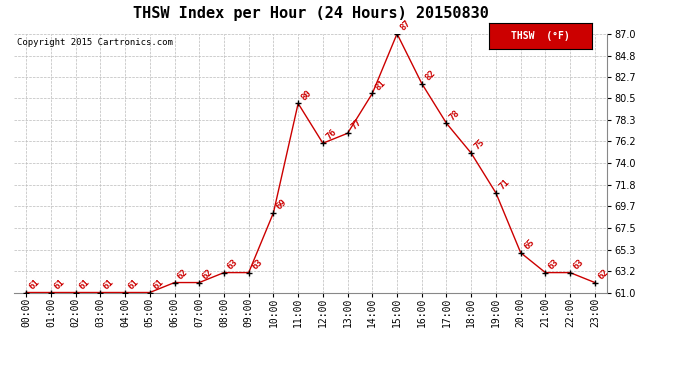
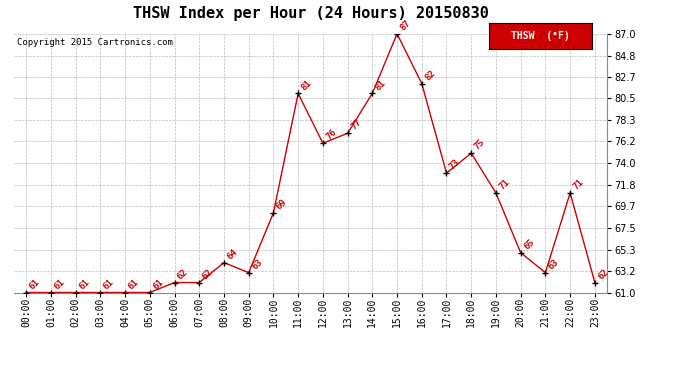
08:00: 63 -> 64
11:00: 80 -> 81
17:00: 78 -> 73
22:00: 63 -> 71
